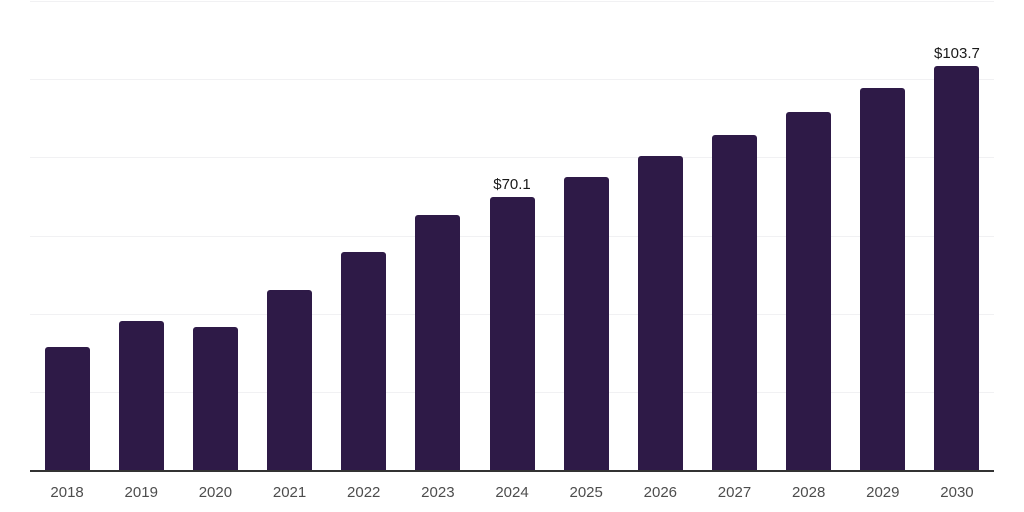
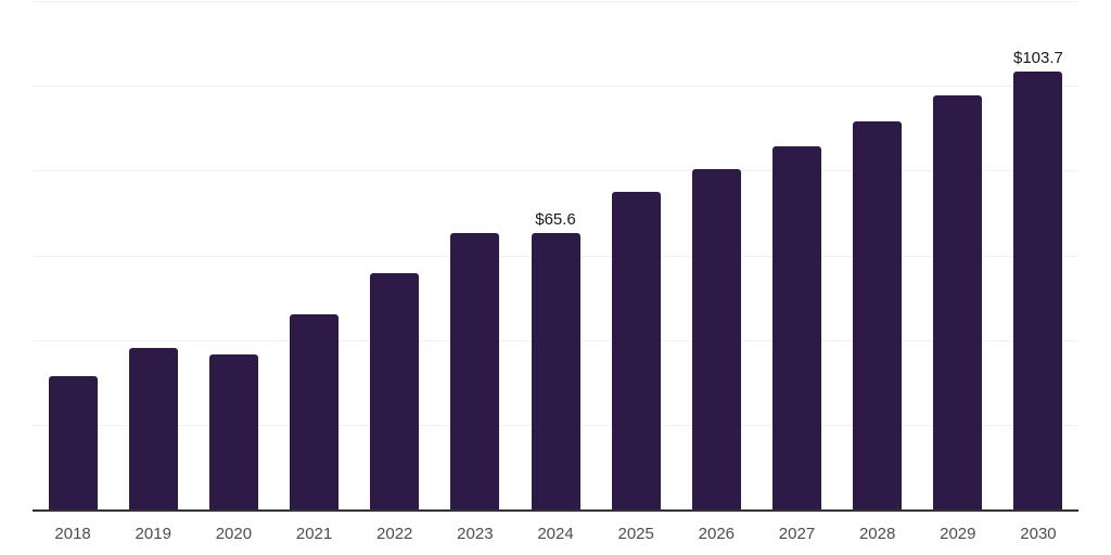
2024: $70.1 -> $65.6
